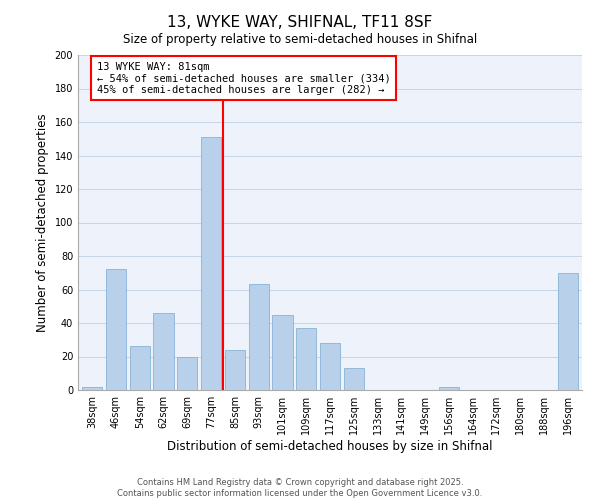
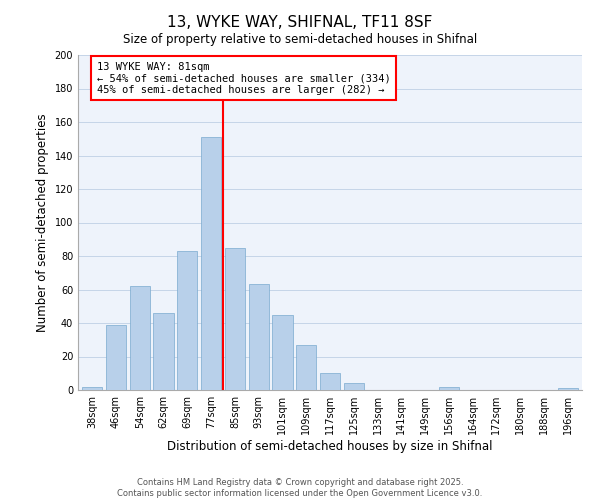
46sqm: 72 -> 39
54sqm: 26 -> 62
69sqm: 20 -> 83
85sqm: 24 -> 85
109sqm: 37 -> 27
117sqm: 28 -> 10
125sqm: 13 -> 4
196sqm: 70 -> 1
